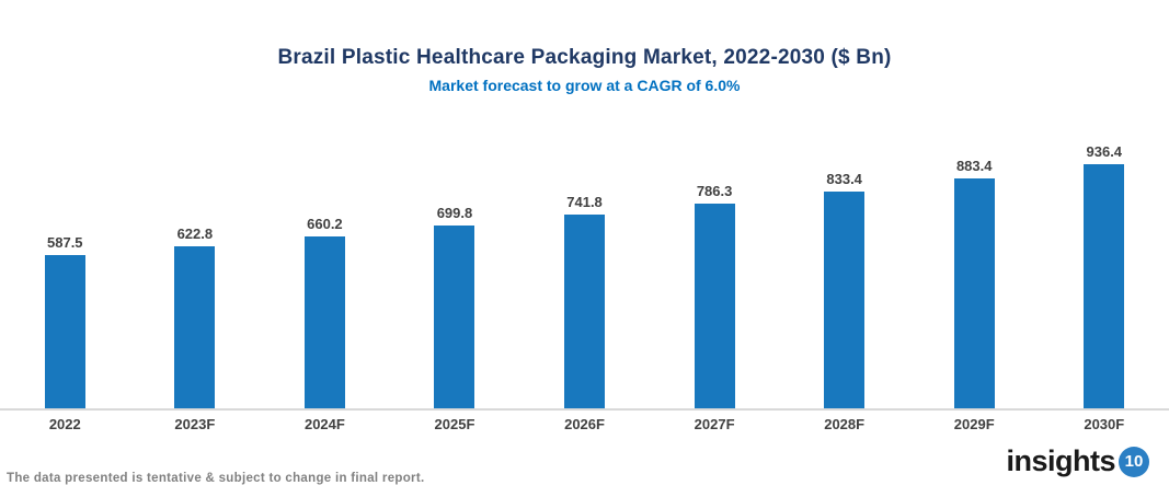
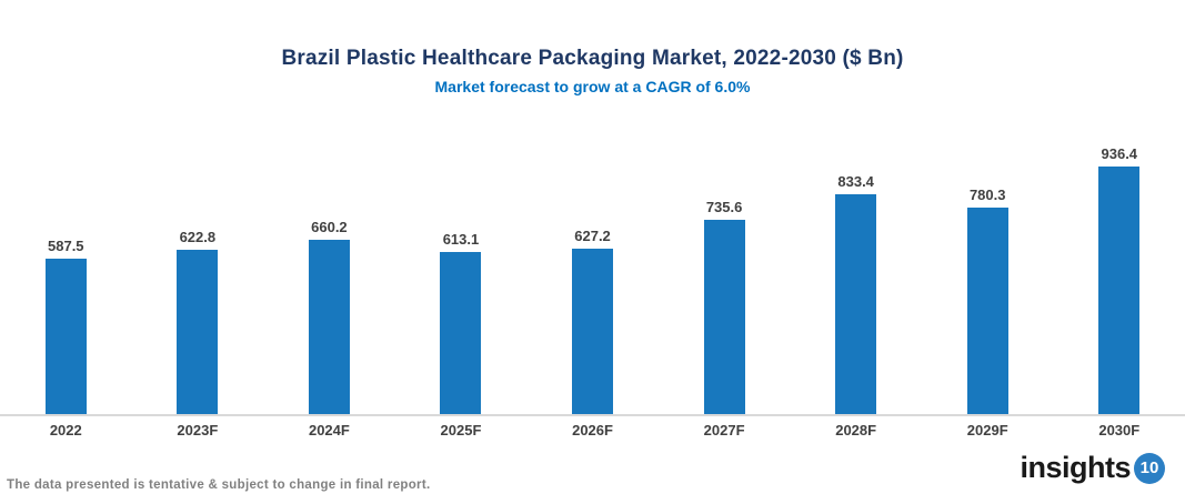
2025F: 699.8 -> 613.1
2026F: 741.8 -> 627.2
2027F: 786.3 -> 735.6
2029F: 883.4 -> 780.3
